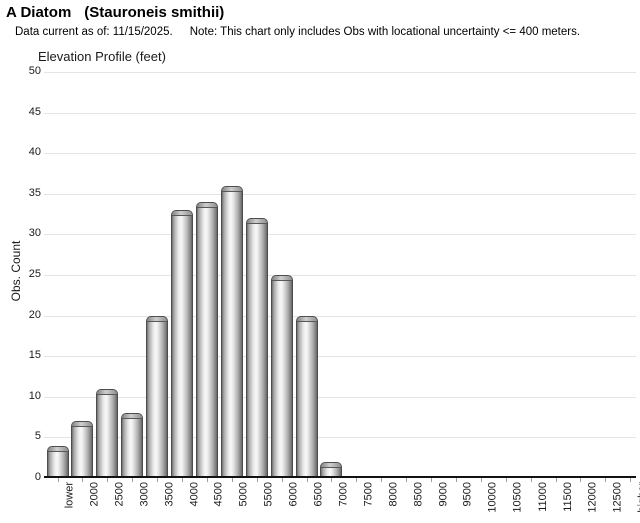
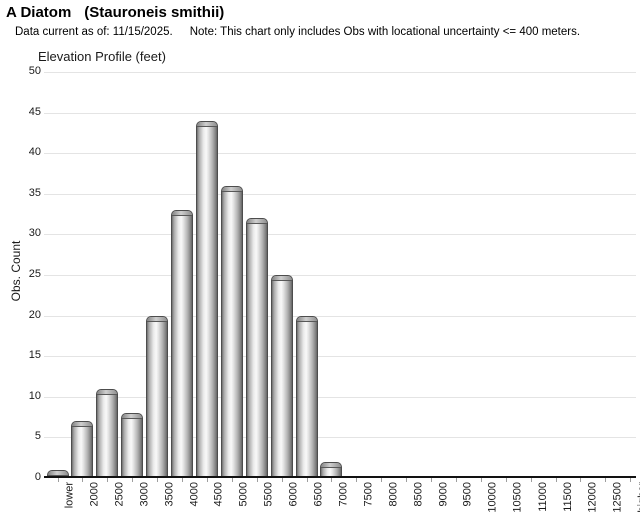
lower: 4 -> 1
4500: 34 -> 44
